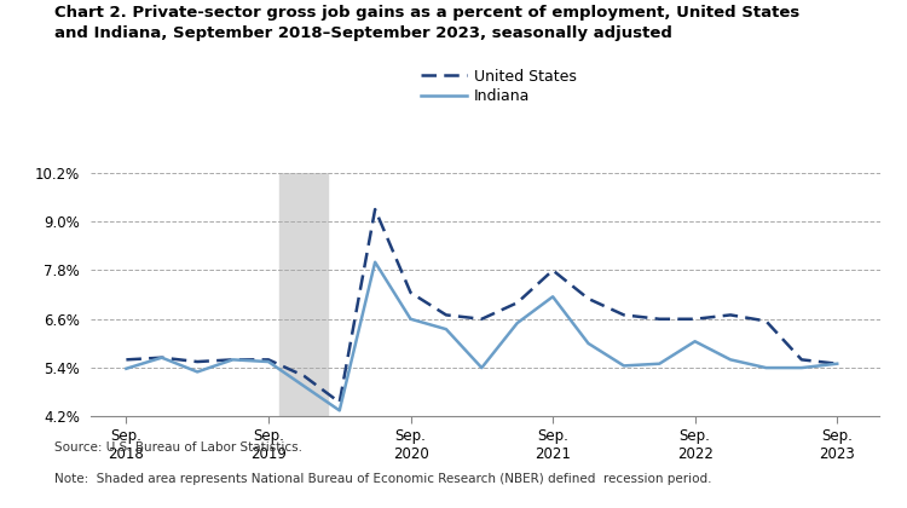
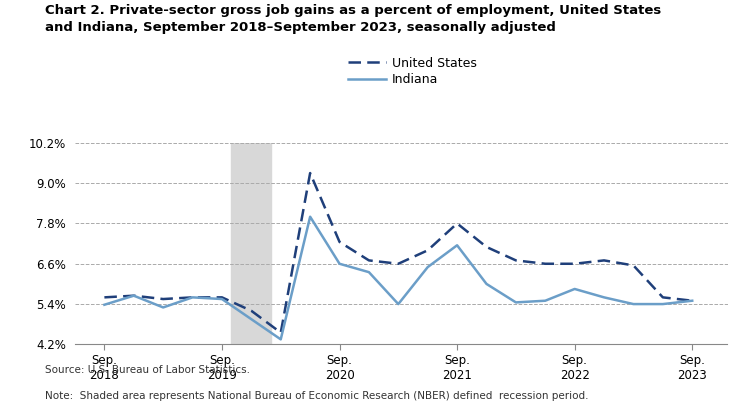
Indiana/Sep. 2022: 6.05% -> 5.85%
